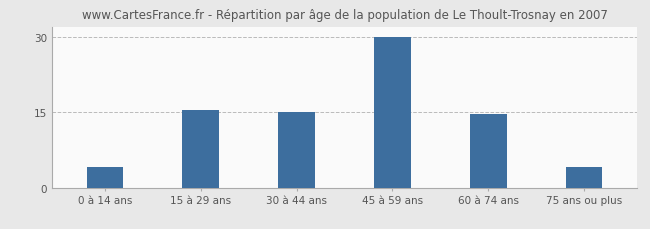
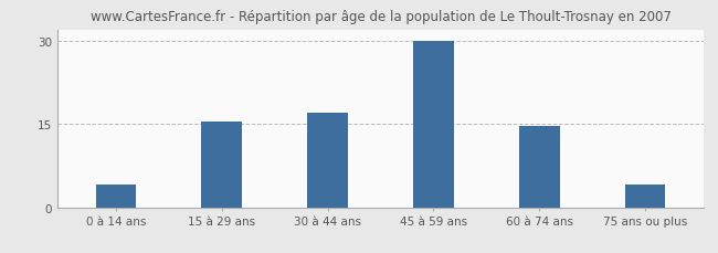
30 à 44 ans: 15.0 -> 17.0
